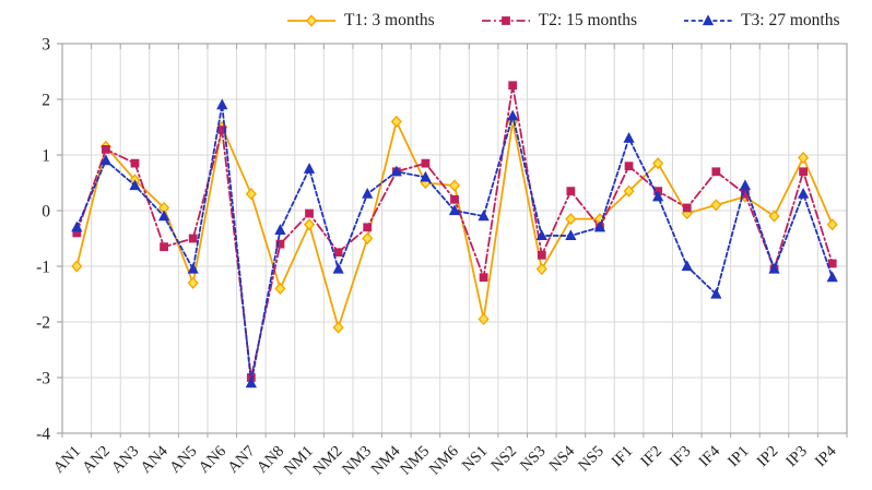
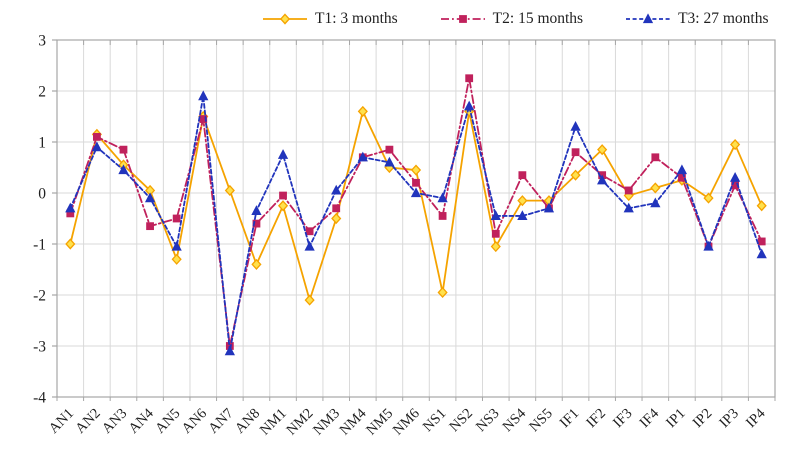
T1: 3 months/AN7: 0.3 -> 0.1
T3: 27 months/NM3: 0.3 -> 0.1
T2: 15 months/NS1: -1.2 -> -0.5
T3: 27 months/IF3: -1.0 -> -0.3
T3: 27 months/IF4: -1.5 -> -0.2
T2: 15 months/IP3: 0.7 -> 0.1
